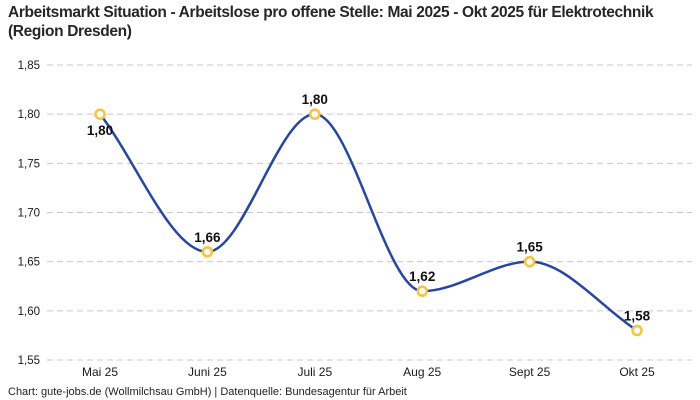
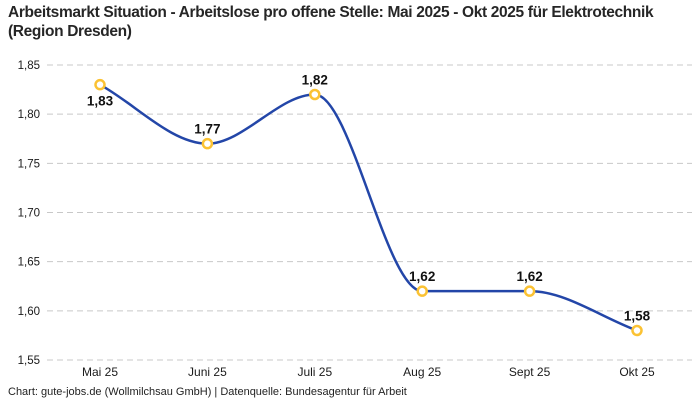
Mai 25: 1,80 -> 1,83
Juni 25: 1,66 -> 1,77
Juli 25: 1,80 -> 1,82
Sept 25: 1,65 -> 1,62
